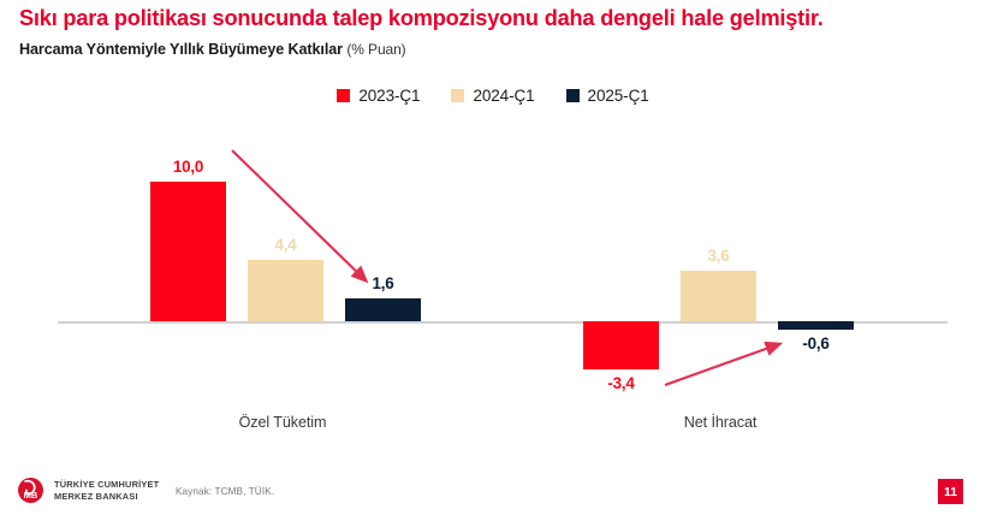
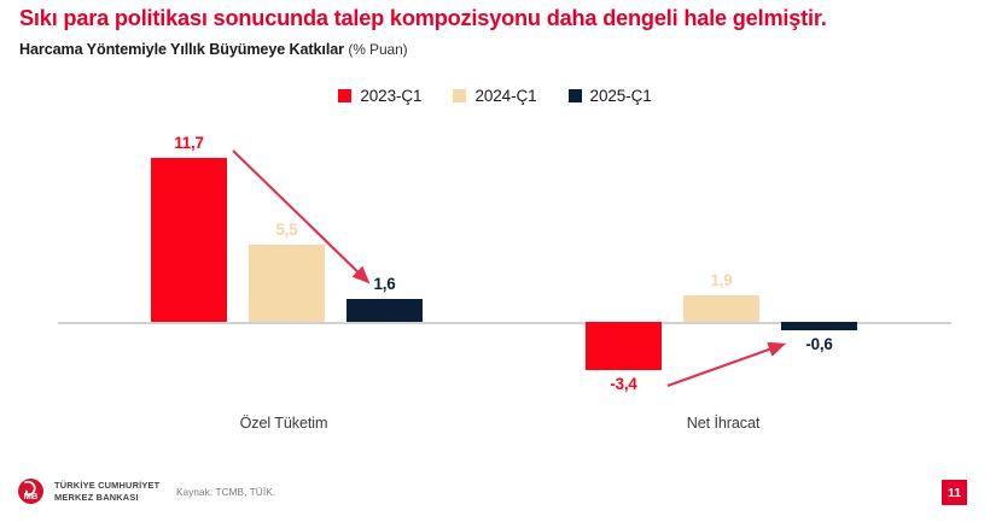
2023-Ç1/Özel Tüketim: 10,0 -> 11,7
2024-Ç1/Özel Tüketim: 4,4 -> 5,5
2024-Ç1/Net İhracat: 3,6 -> 1,9
